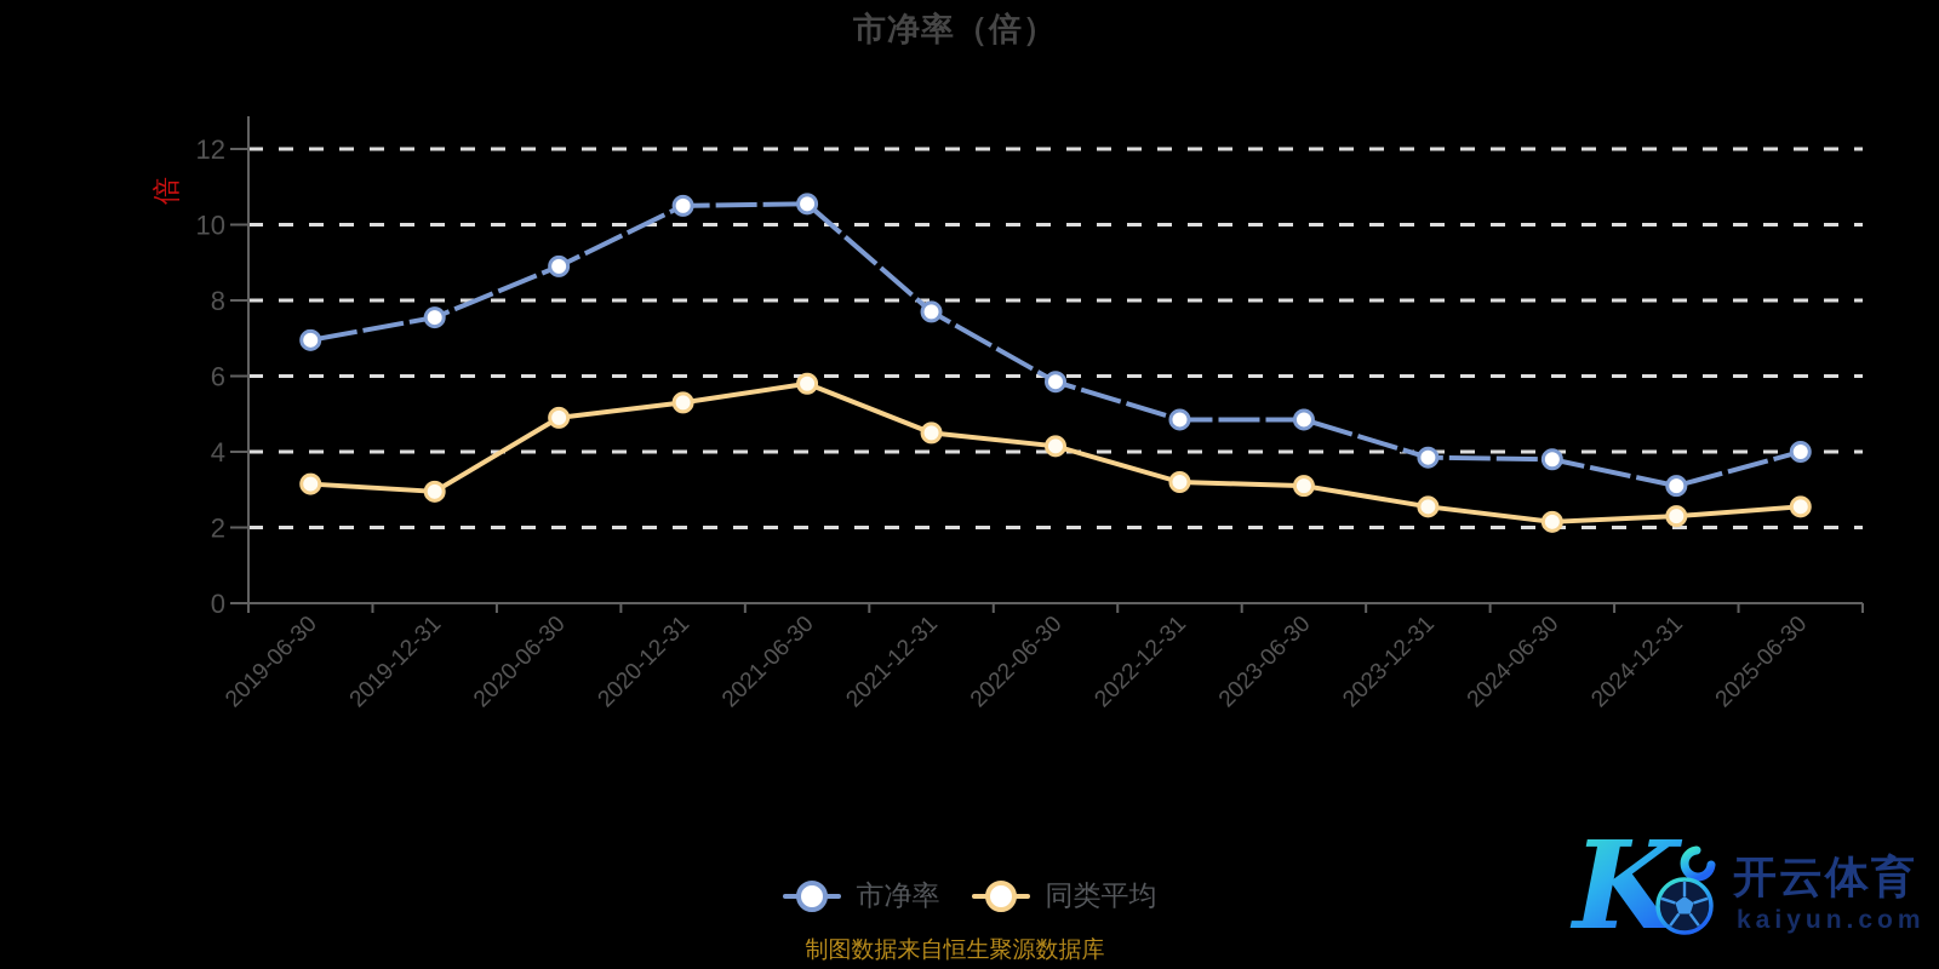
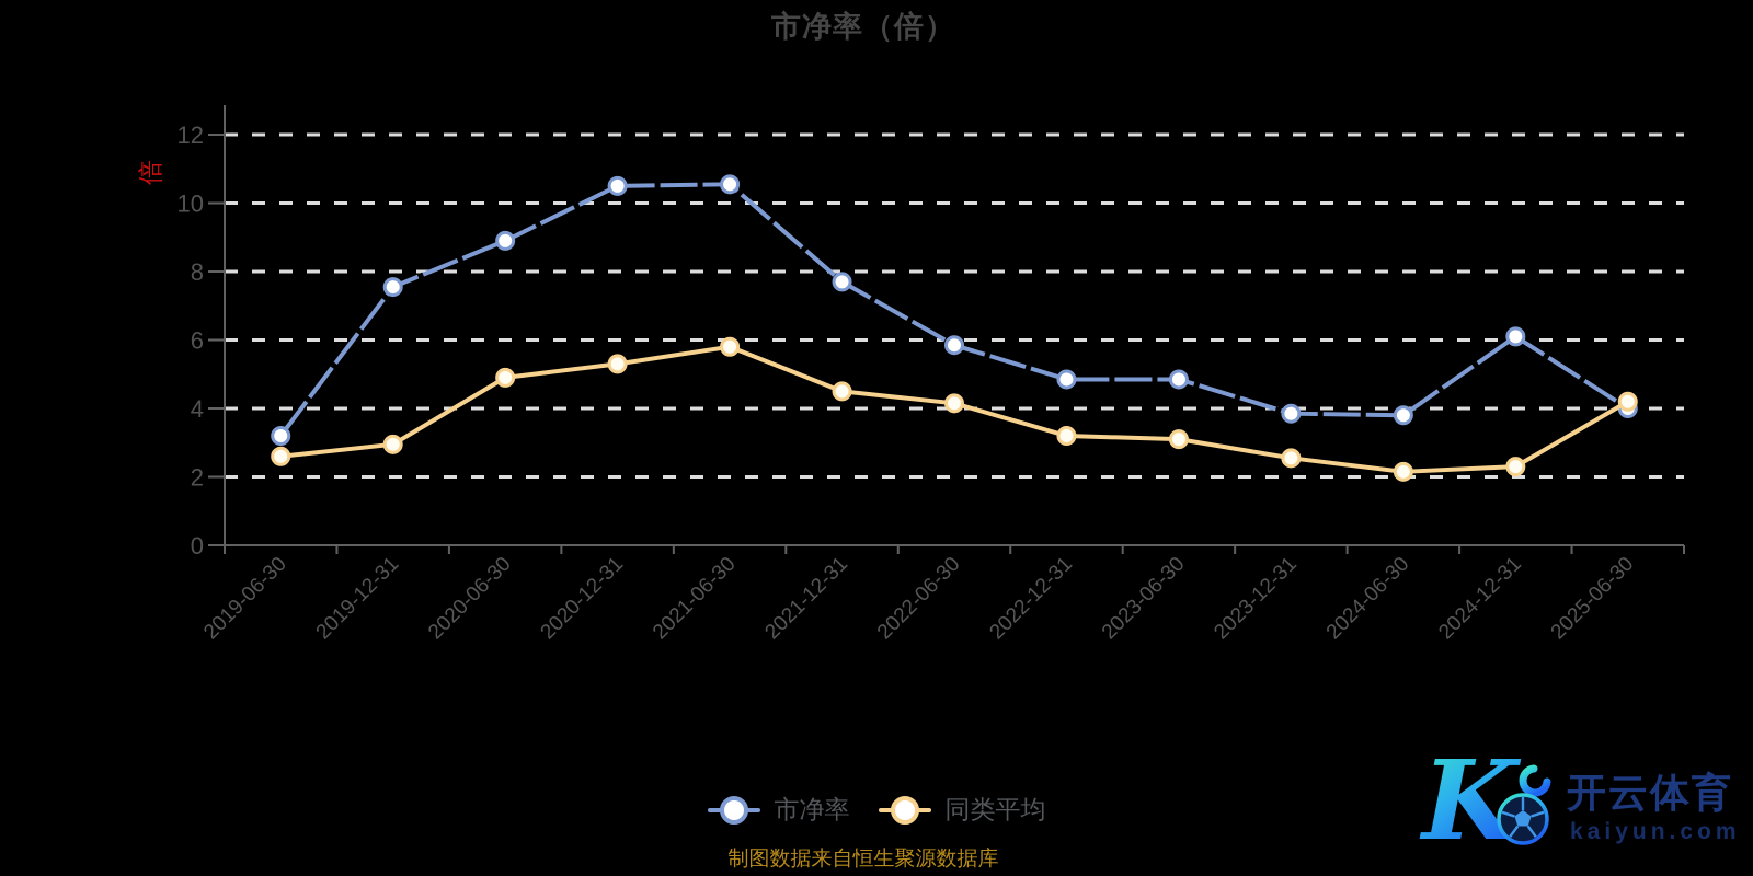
市净率/2019-06-30: 7.0 -> 3.2
同类平均/2019-06-30: 3.1 -> 2.6
市净率/2024-12-31: 3.1 -> 6.1
同类平均/2025-06-30: 2.5 -> 4.2
